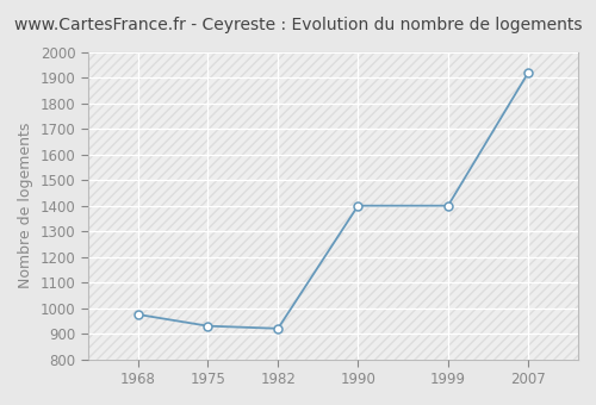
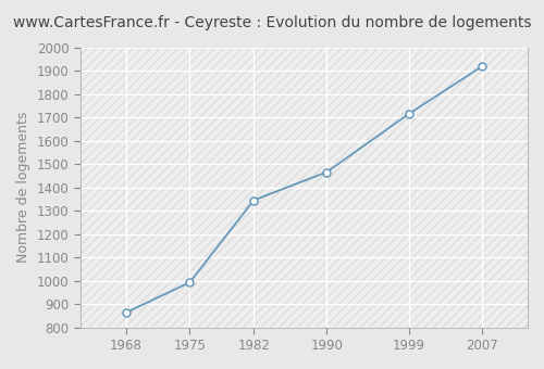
1968: 975 -> 863
1975: 930 -> 993
1982: 920 -> 1345
1990: 1400 -> 1466
1999: 1400 -> 1716
